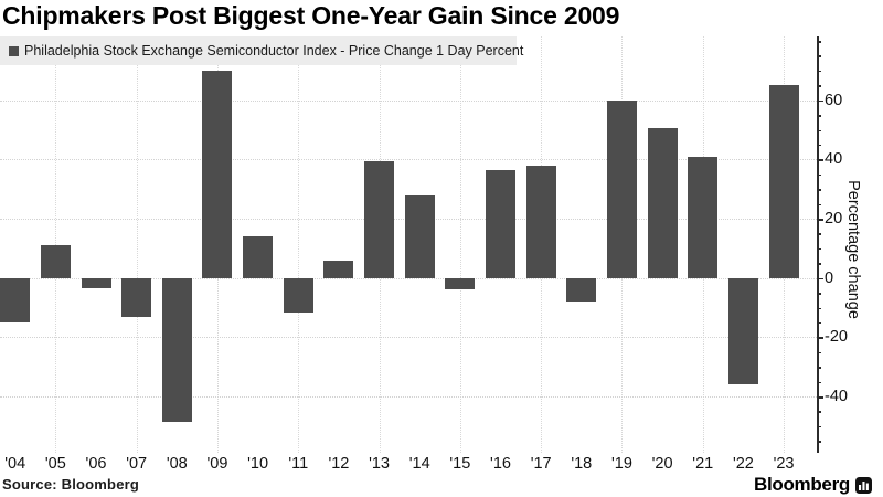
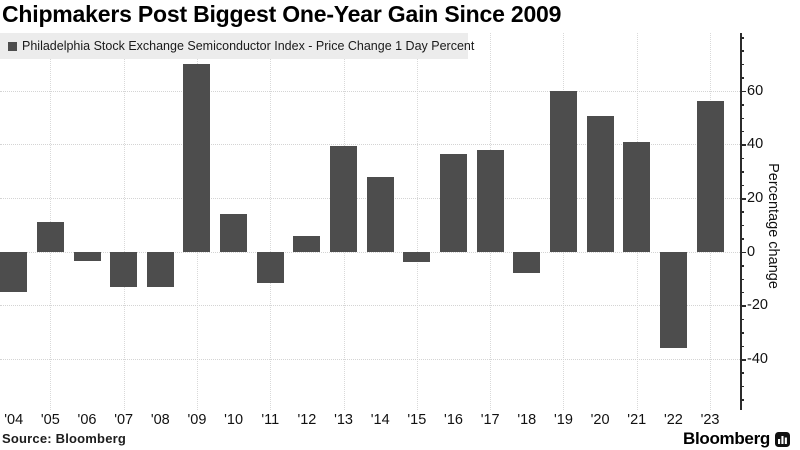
'08: -48 -> -13
'23: 65 -> 56
